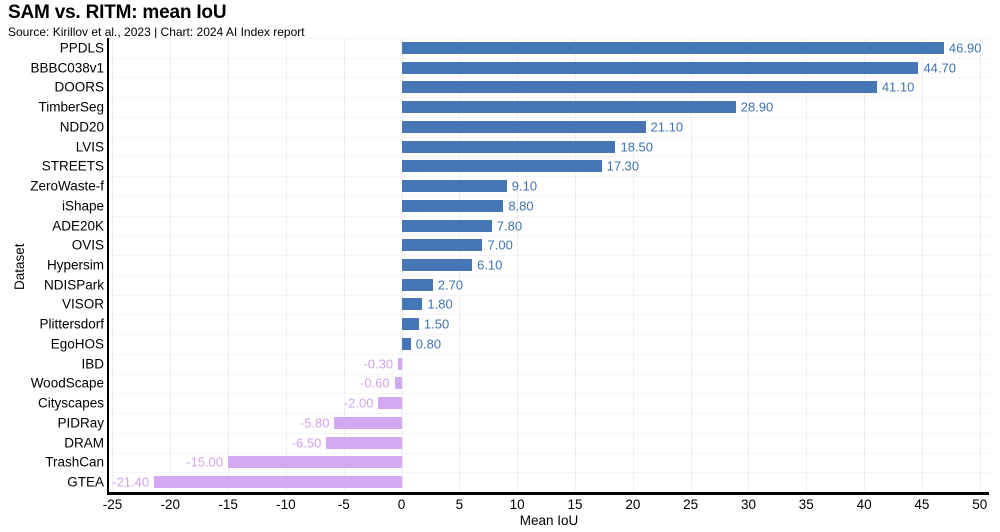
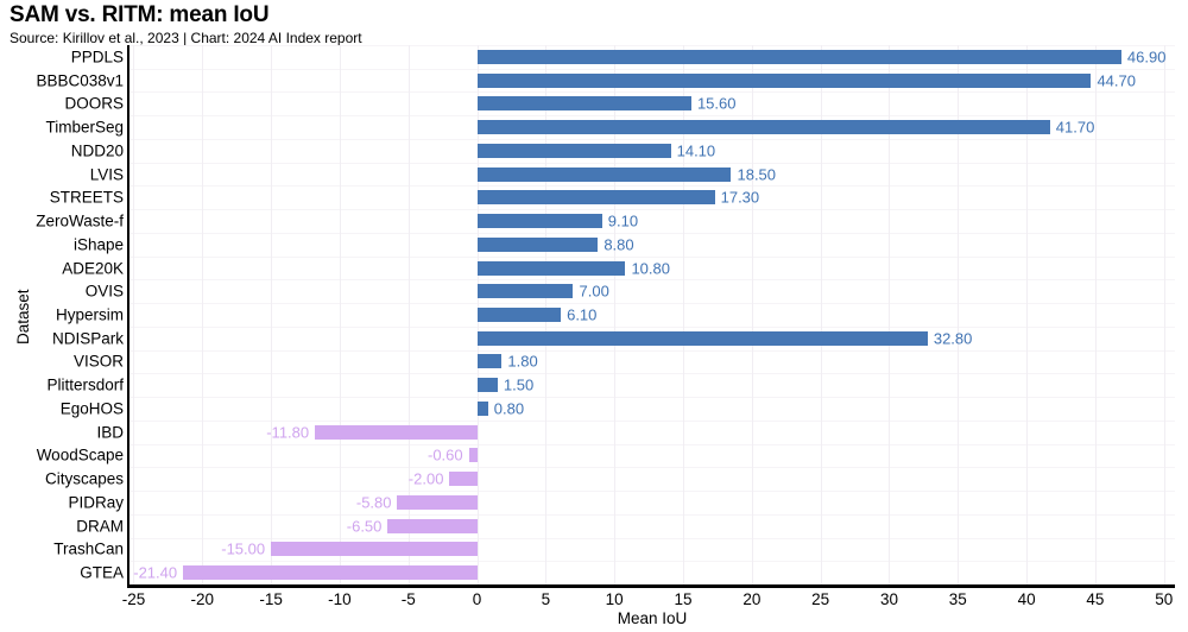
DOORS: 41.10 -> 15.60
TimberSeg: 28.90 -> 41.70
NDD20: 21.10 -> 14.10
ADE20K: 7.80 -> 10.80
NDISPark: 2.70 -> 32.80
IBD: -0.30 -> -11.80
